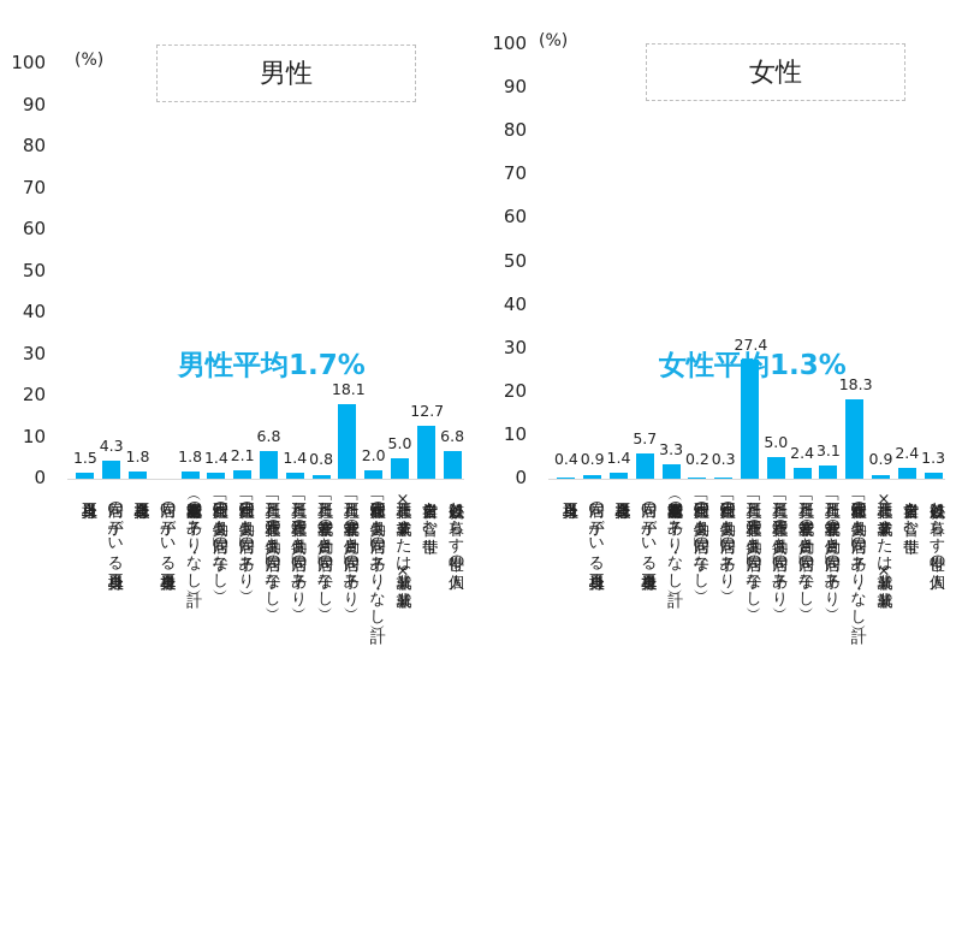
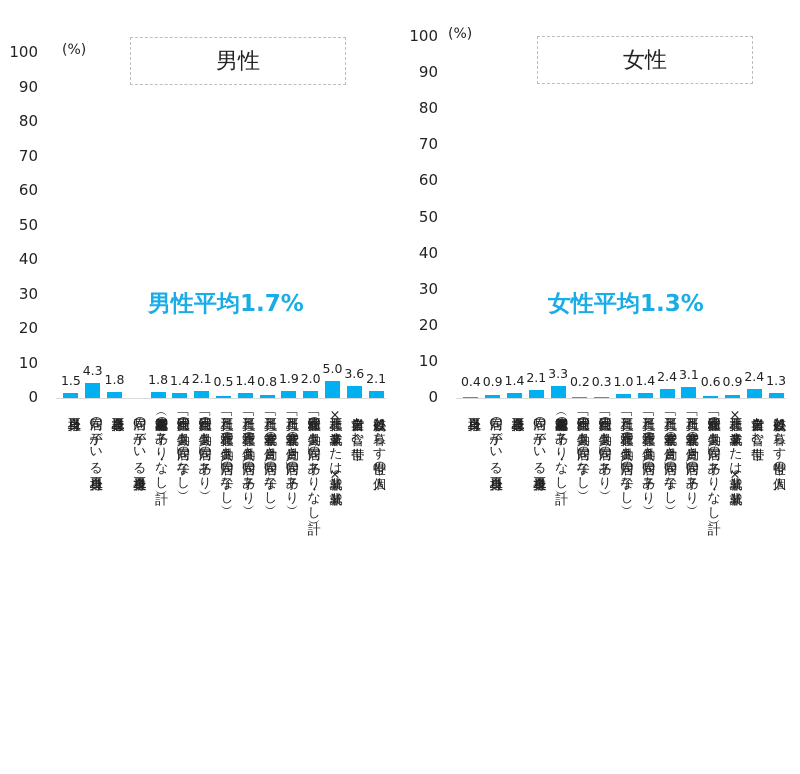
男性/「正社員と非正社員の共働き」（同居の子なし）: 6.8 -> 0.5
男性/「正社員と非就業者の片働き」（同居の子あり）: 18.1 -> 1.9
男性/自営業者を含む世帯: 12.7 -> 3.6
男性/親族以外と暮らす世帯の個人: 6.8 -> 2.1
女性/同居の子がいる単身非正社員: 5.7 -> 2.1
女性/「正社員と非正社員の共働き」（同居の子なし）: 27.4 -> 1.0
女性/「正社員と非正社員の共働き」（同居の子あり）: 5.0 -> 1.4
女性/「非正社員同士の共働き」（同居の子あり・なし計）: 18.3 -> 0.6
